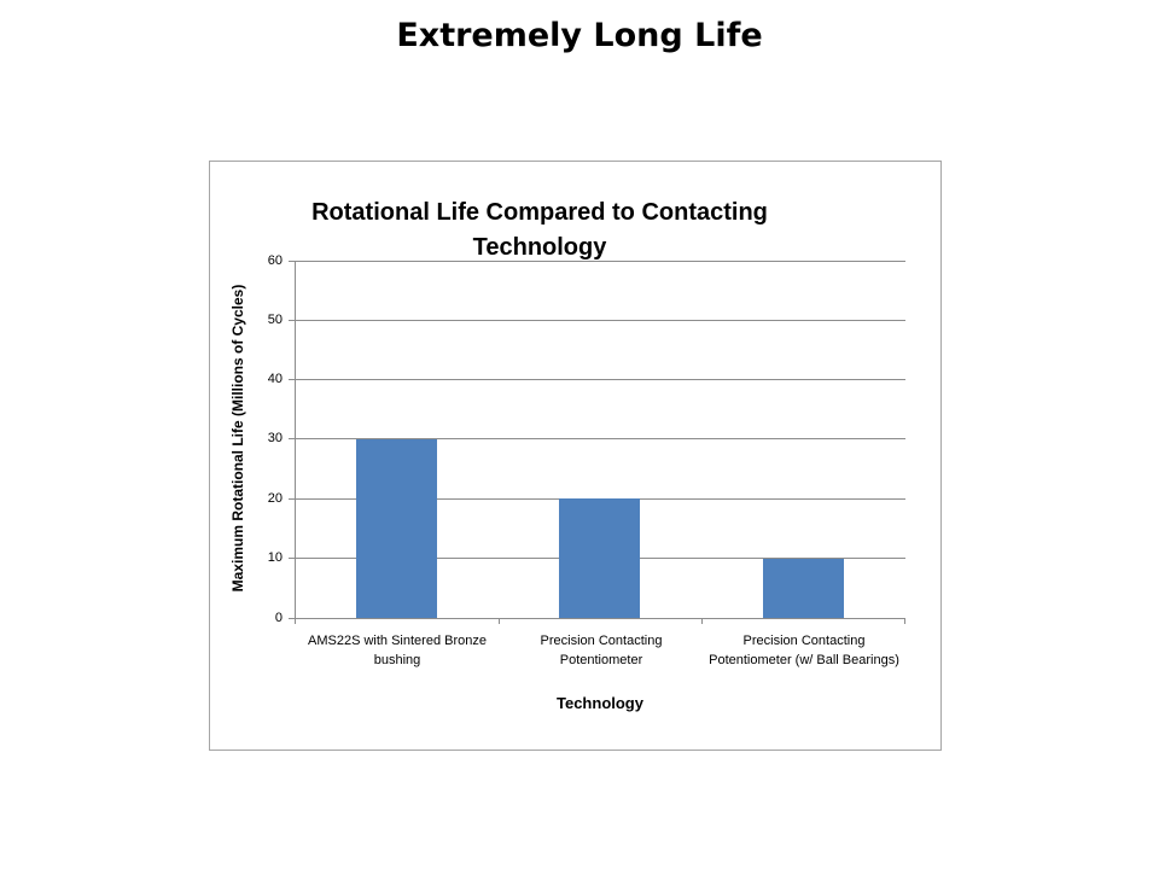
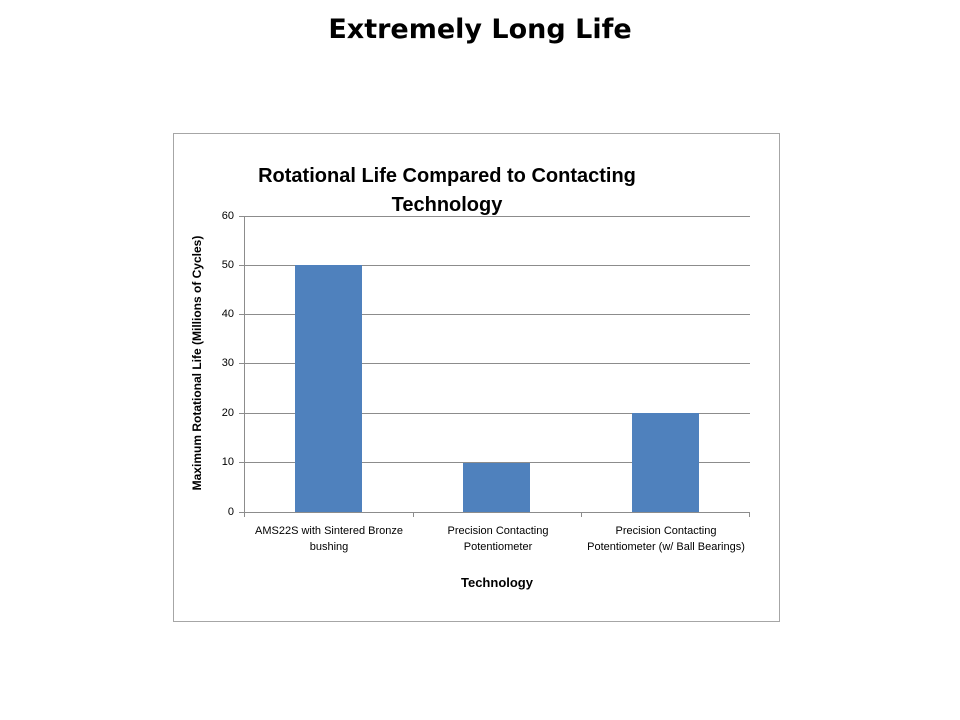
AMS22S with Sintered Bronze bushing: 30 -> 50
Precision Contacting Potentiometer: 20 -> 10
Precision Contacting Potentiometer (w/ Ball Bearings): 10 -> 20
